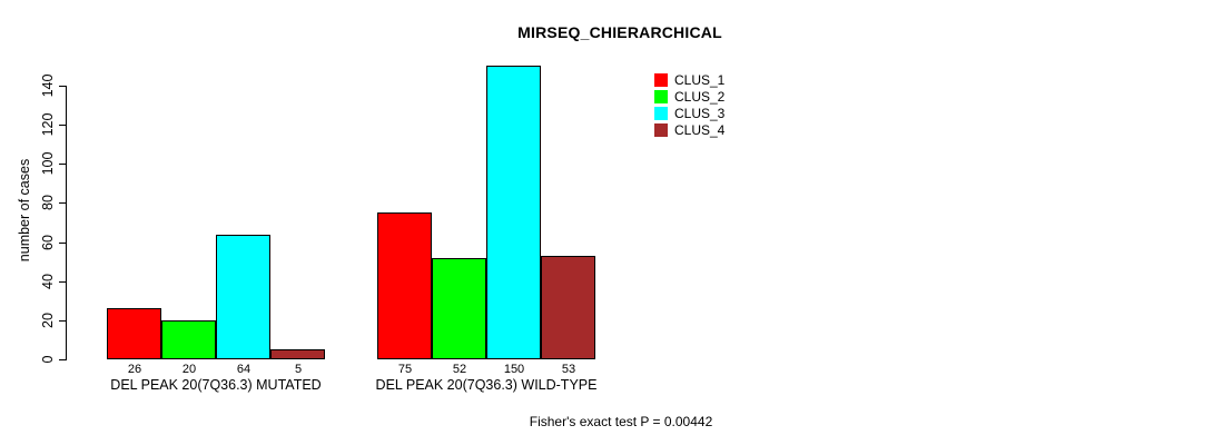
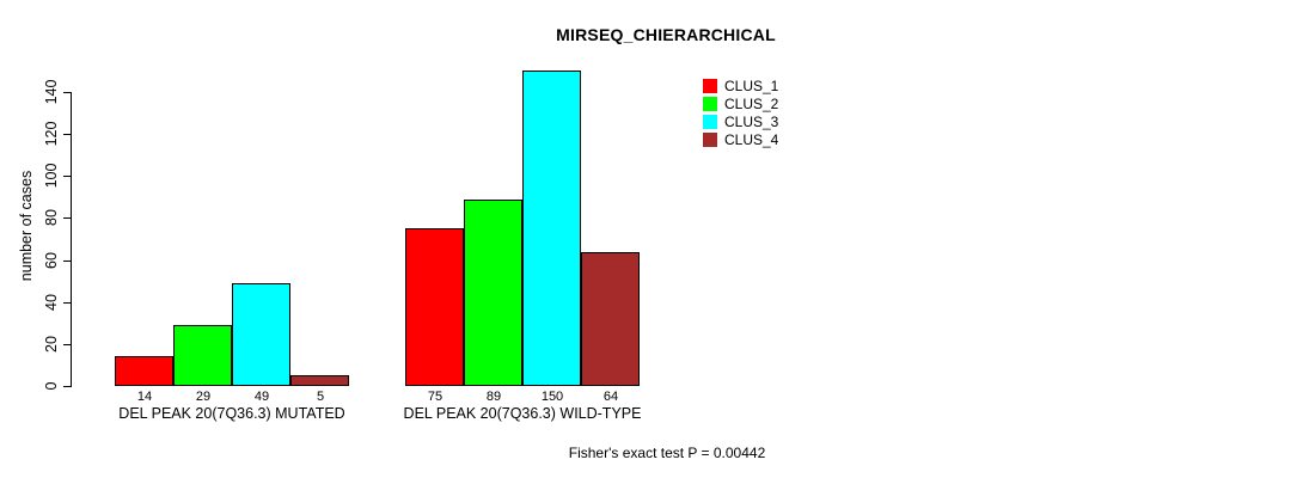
CLUS_1/DEL PEAK 20(7Q36.3) MUTATED: 26 -> 14
CLUS_2/DEL PEAK 20(7Q36.3) MUTATED: 20 -> 29
CLUS_3/DEL PEAK 20(7Q36.3) MUTATED: 64 -> 49
CLUS_2/DEL PEAK 20(7Q36.3) WILD-TYPE: 52 -> 89
CLUS_4/DEL PEAK 20(7Q36.3) WILD-TYPE: 53 -> 64
